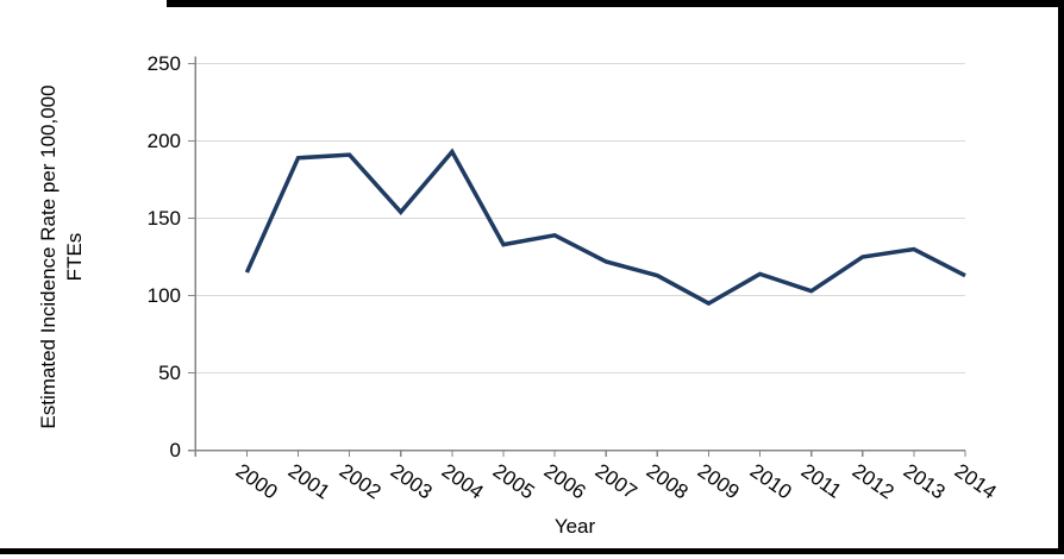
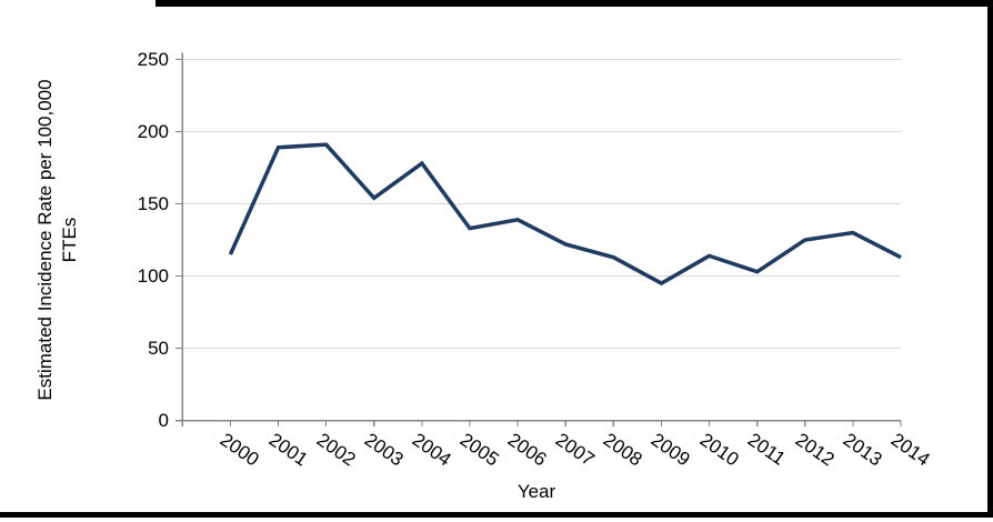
2004: 193 -> 178
